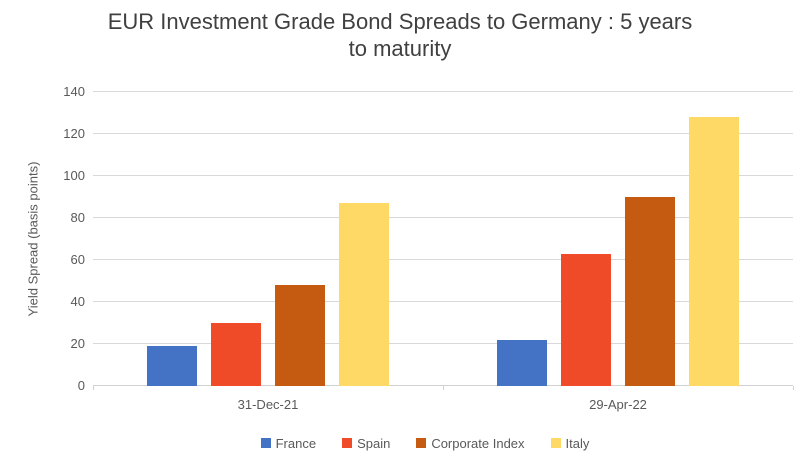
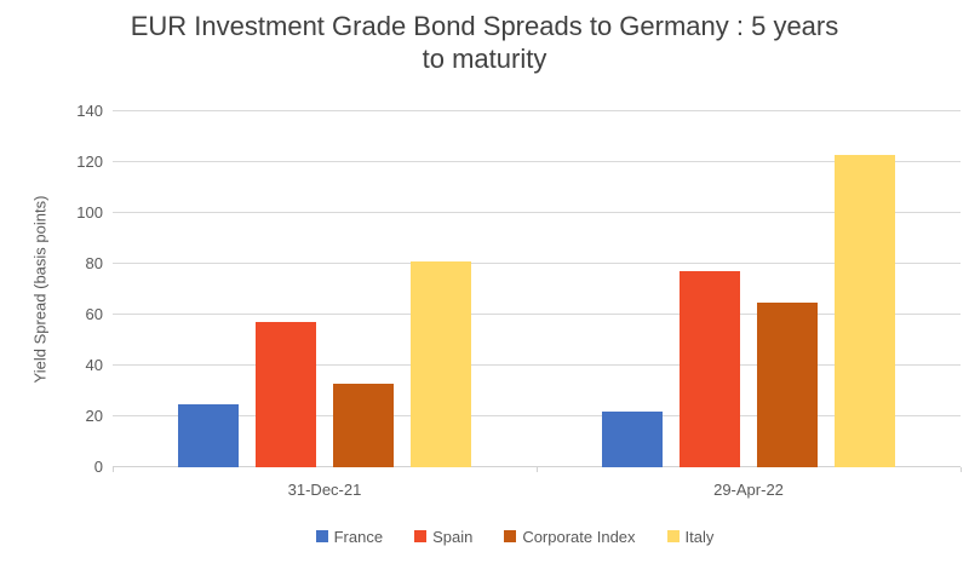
France/31-Dec-21: 19 -> 25
Spain/31-Dec-21: 30 -> 57
Corporate Index/31-Dec-21: 48 -> 33
Italy/31-Dec-21: 87 -> 81
Spain/29-Apr-22: 63 -> 77
Corporate Index/29-Apr-22: 90 -> 65
Italy/29-Apr-22: 128 -> 123
